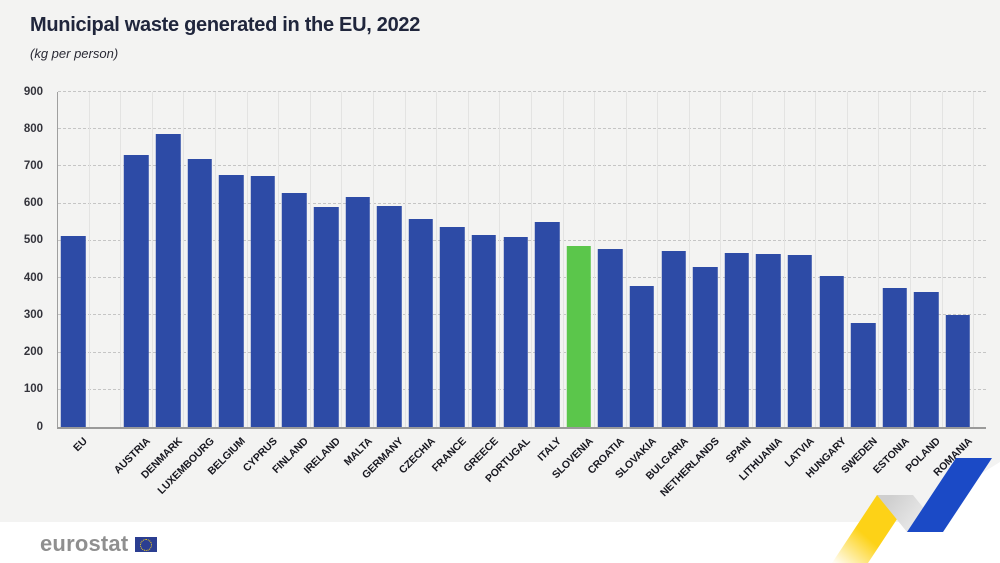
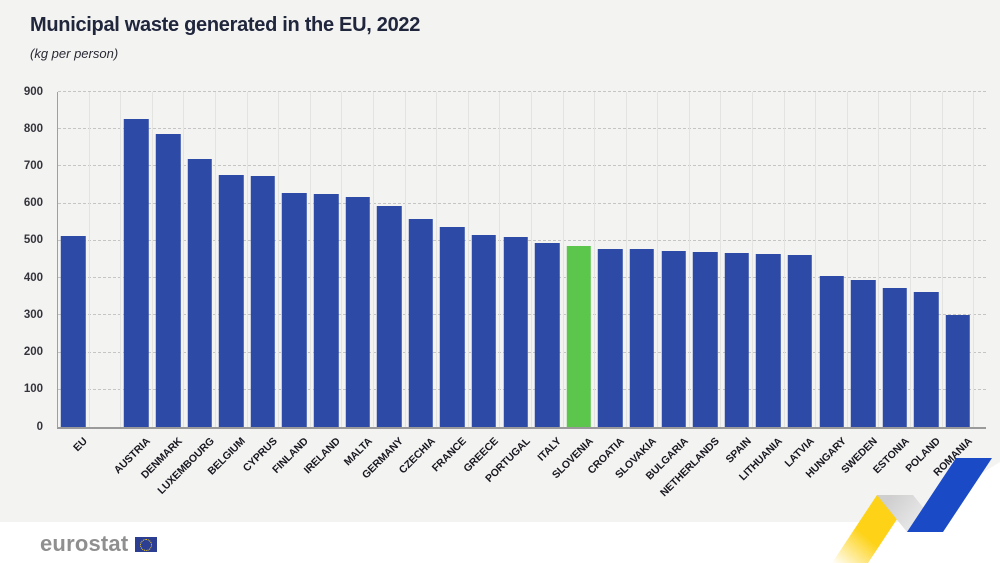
AUSTRIA: 730 -> 830
IRELAND: 590 -> 620
ITALY: 550 -> 490
SLOVAKIA: 380 -> 480
NETHERLANDS: 430 -> 470
SWEDEN: 280 -> 400
